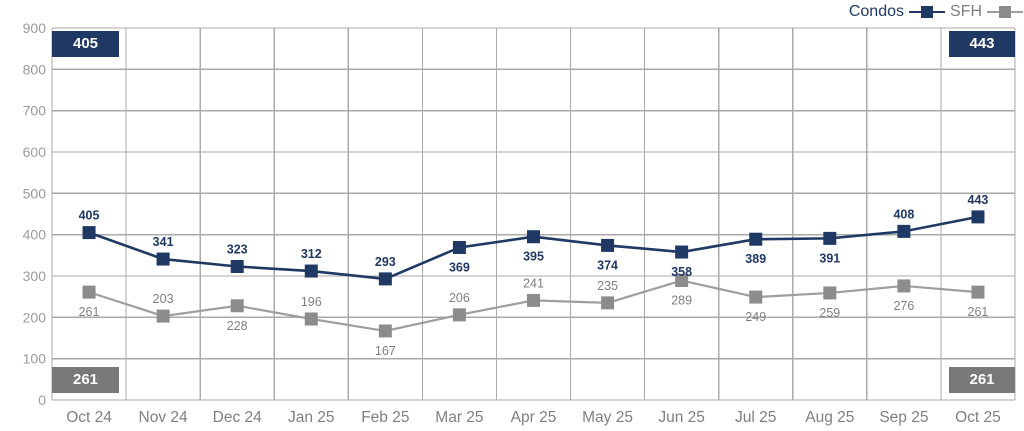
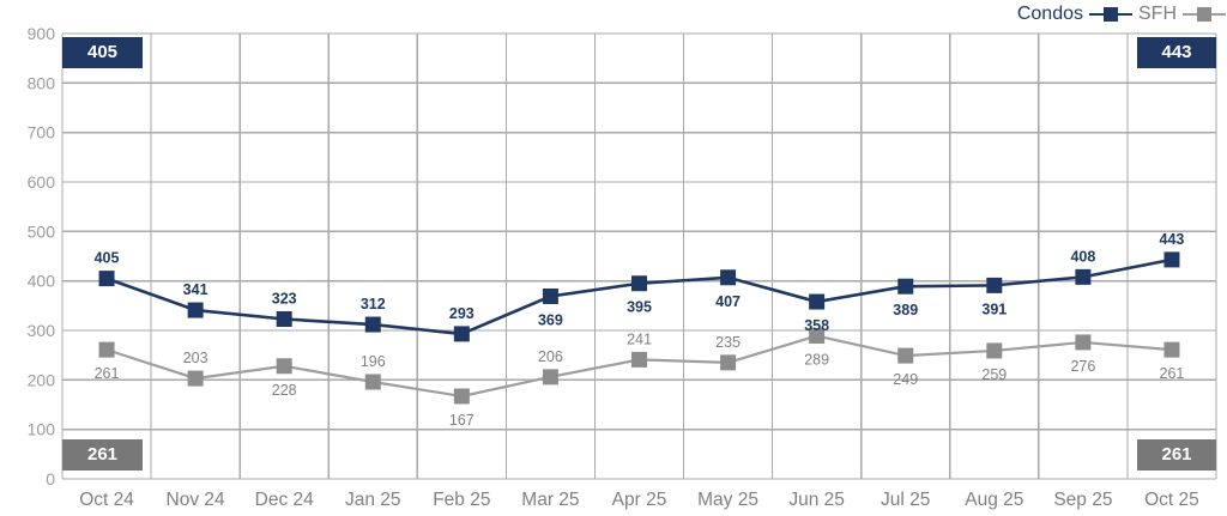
Condos/May 25: 374 -> 407
